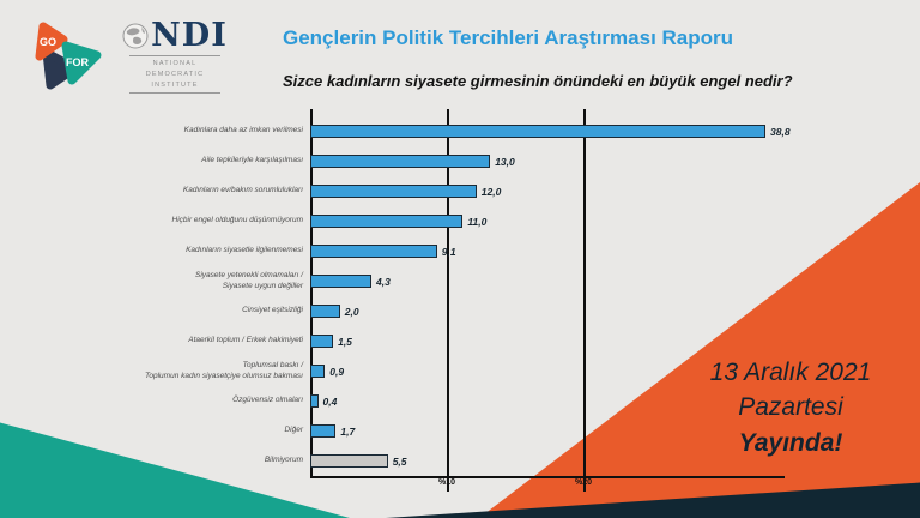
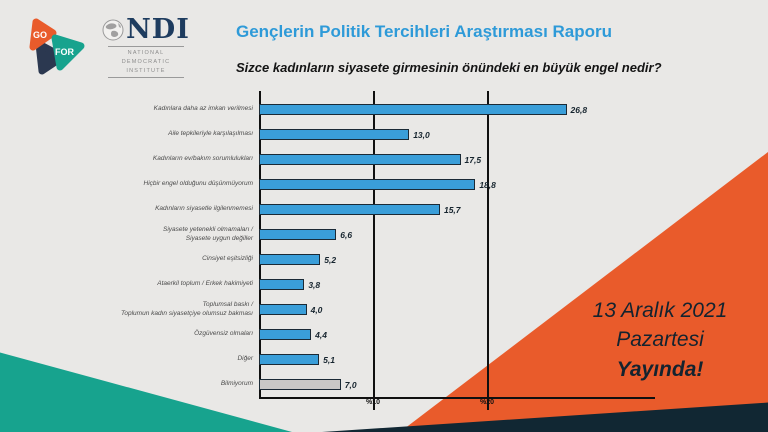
Kadınlara daha az imkan verilmesi: 38,8 -> 26,8
Kadınların ev/bakım sorumlulukları: 12,0 -> 17,5
Hiçbir engel olduğunu düşünmüyorum: 11,0 -> 18,8
Kadınların siyasetle ilgilenmemesi: 9,1 -> 15,7
Siyasete yetenekli olmamaları / Siyasete uygun değiller: 4,3 -> 6,6
Cinsiyet eşitsizliği: 2,0 -> 5,2
Ataerkil toplum / Erkek hakimiyeti: 1,5 -> 3,8
Toplumsal baskı / Toplumun kadın siyasetçiye olumsuz bakması: 0,9 -> 4,0
Özgüvensiz olmaları: 0,4 -> 4,4
Diğer: 1,7 -> 5,1
Bilmiyorum: 5,5 -> 7,0
